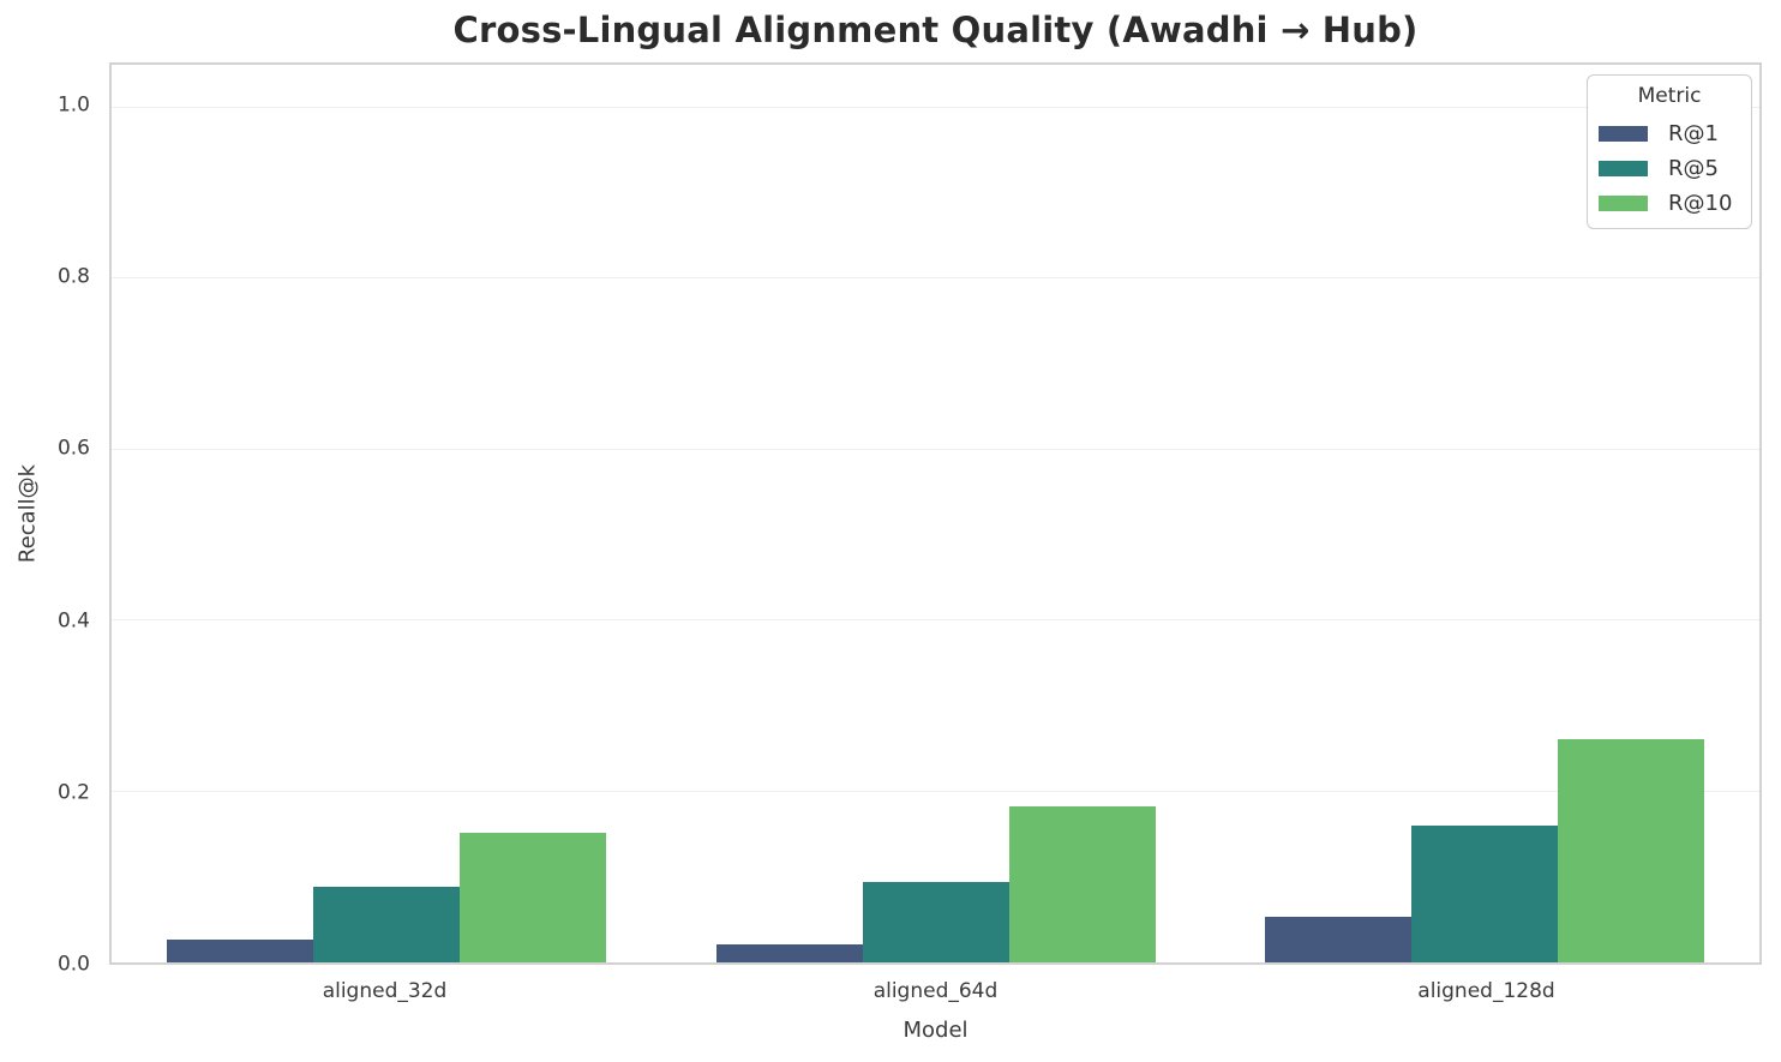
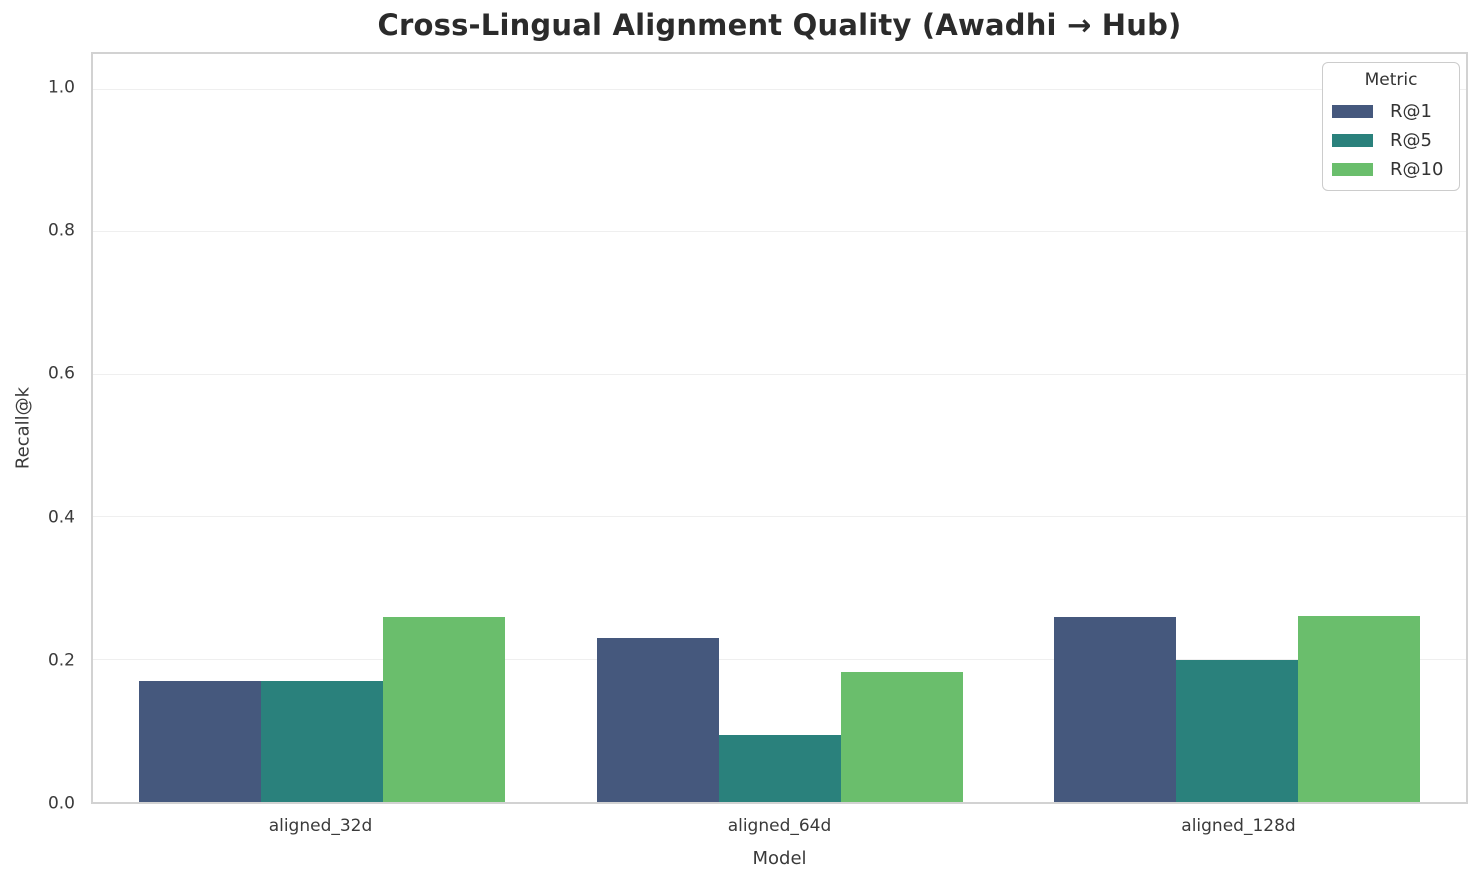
R@1/aligned_32d: 0.03 -> 0.17
R@5/aligned_32d: 0.09 -> 0.17
R@10/aligned_32d: 0.15 -> 0.26
R@1/aligned_64d: 0.02 -> 0.23
R@1/aligned_128d: 0.05 -> 0.26
R@5/aligned_128d: 0.16 -> 0.20
